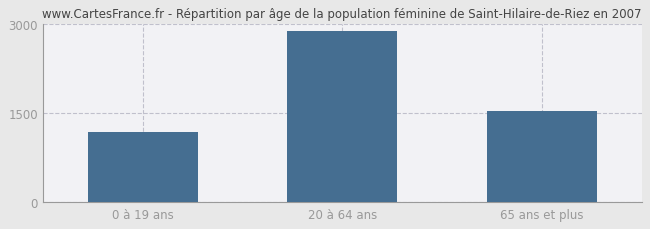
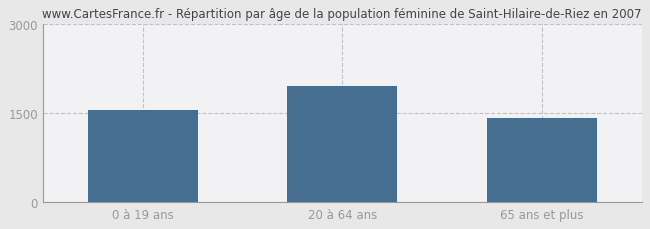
0 à 19 ans: 1190 -> 1560
20 à 64 ans: 2890 -> 1960
65 ans et plus: 1540 -> 1420
